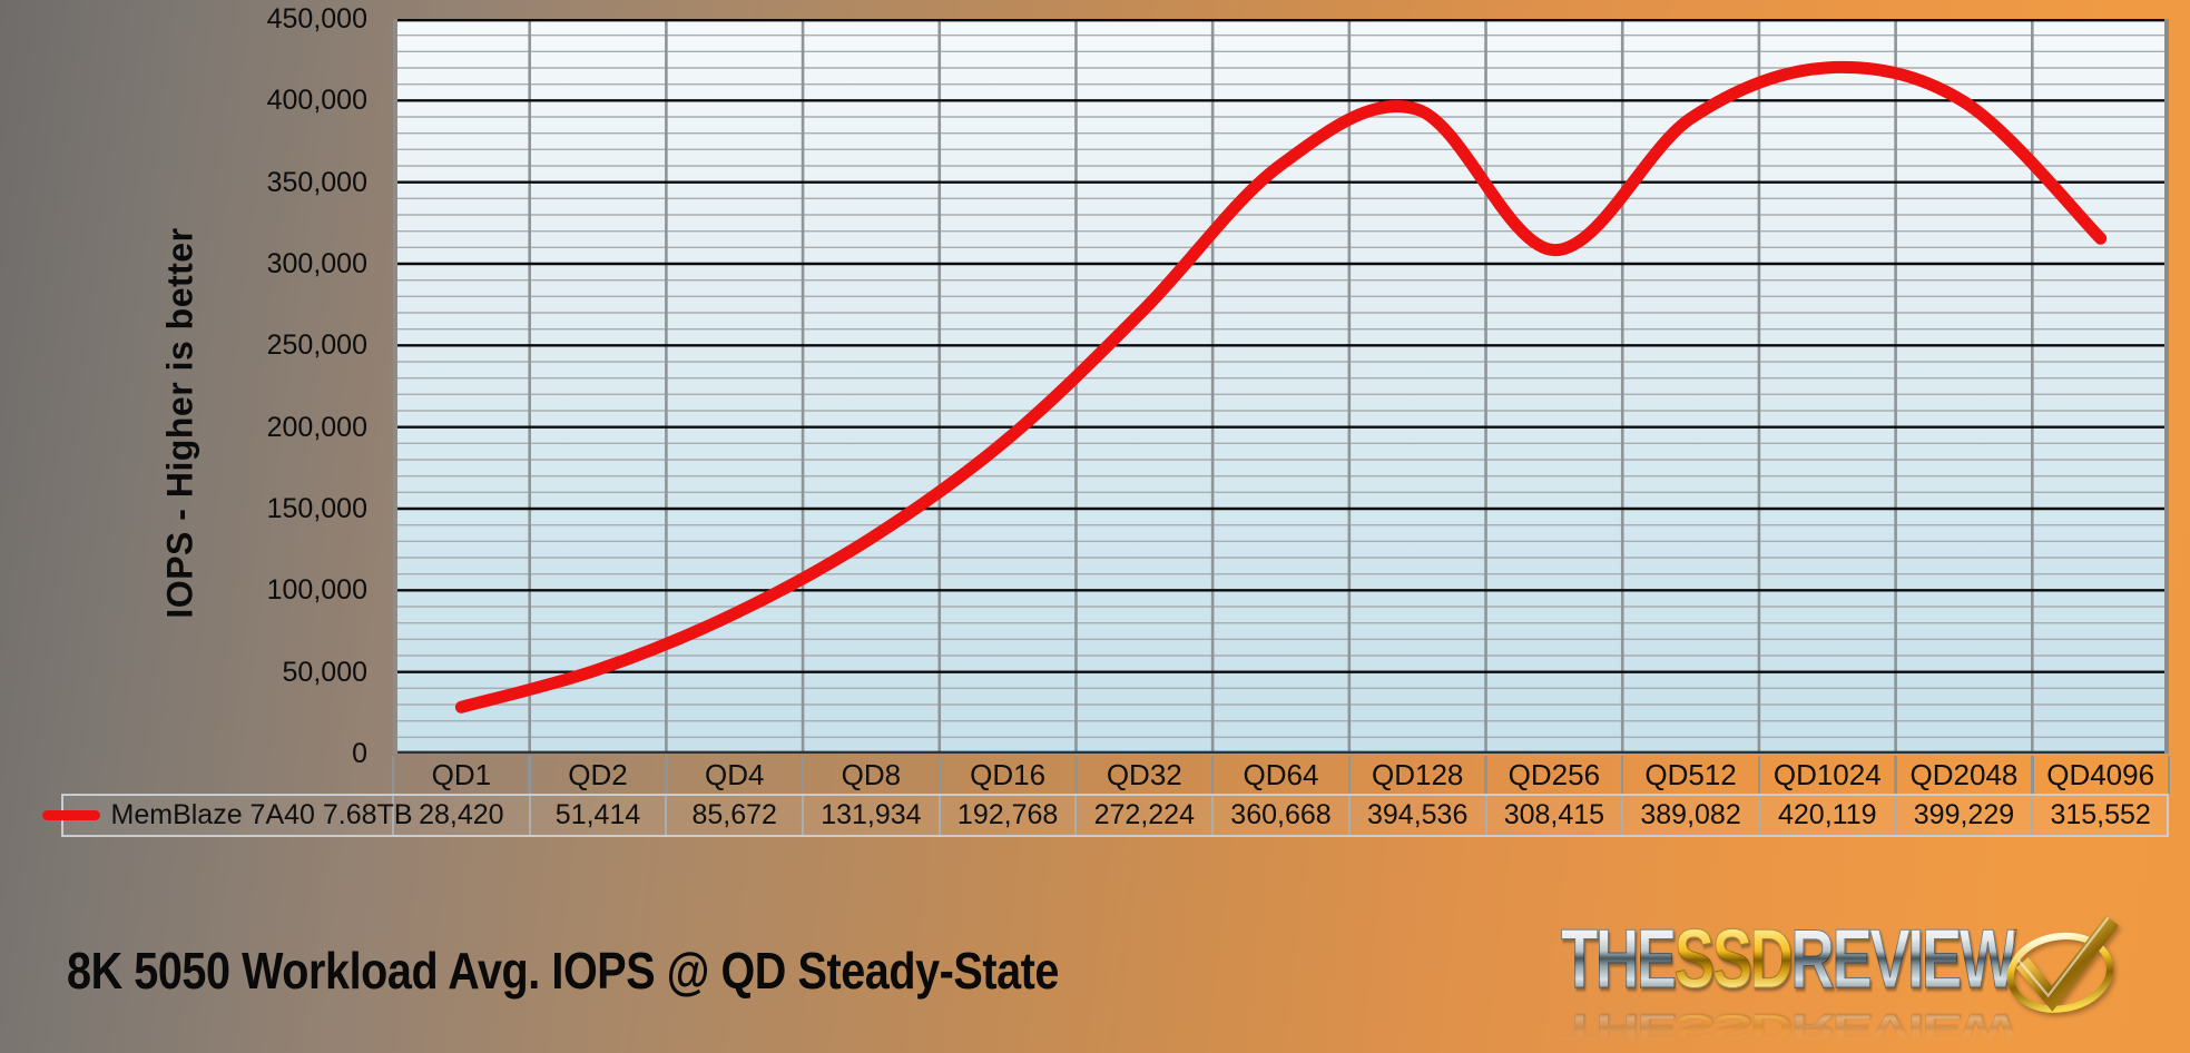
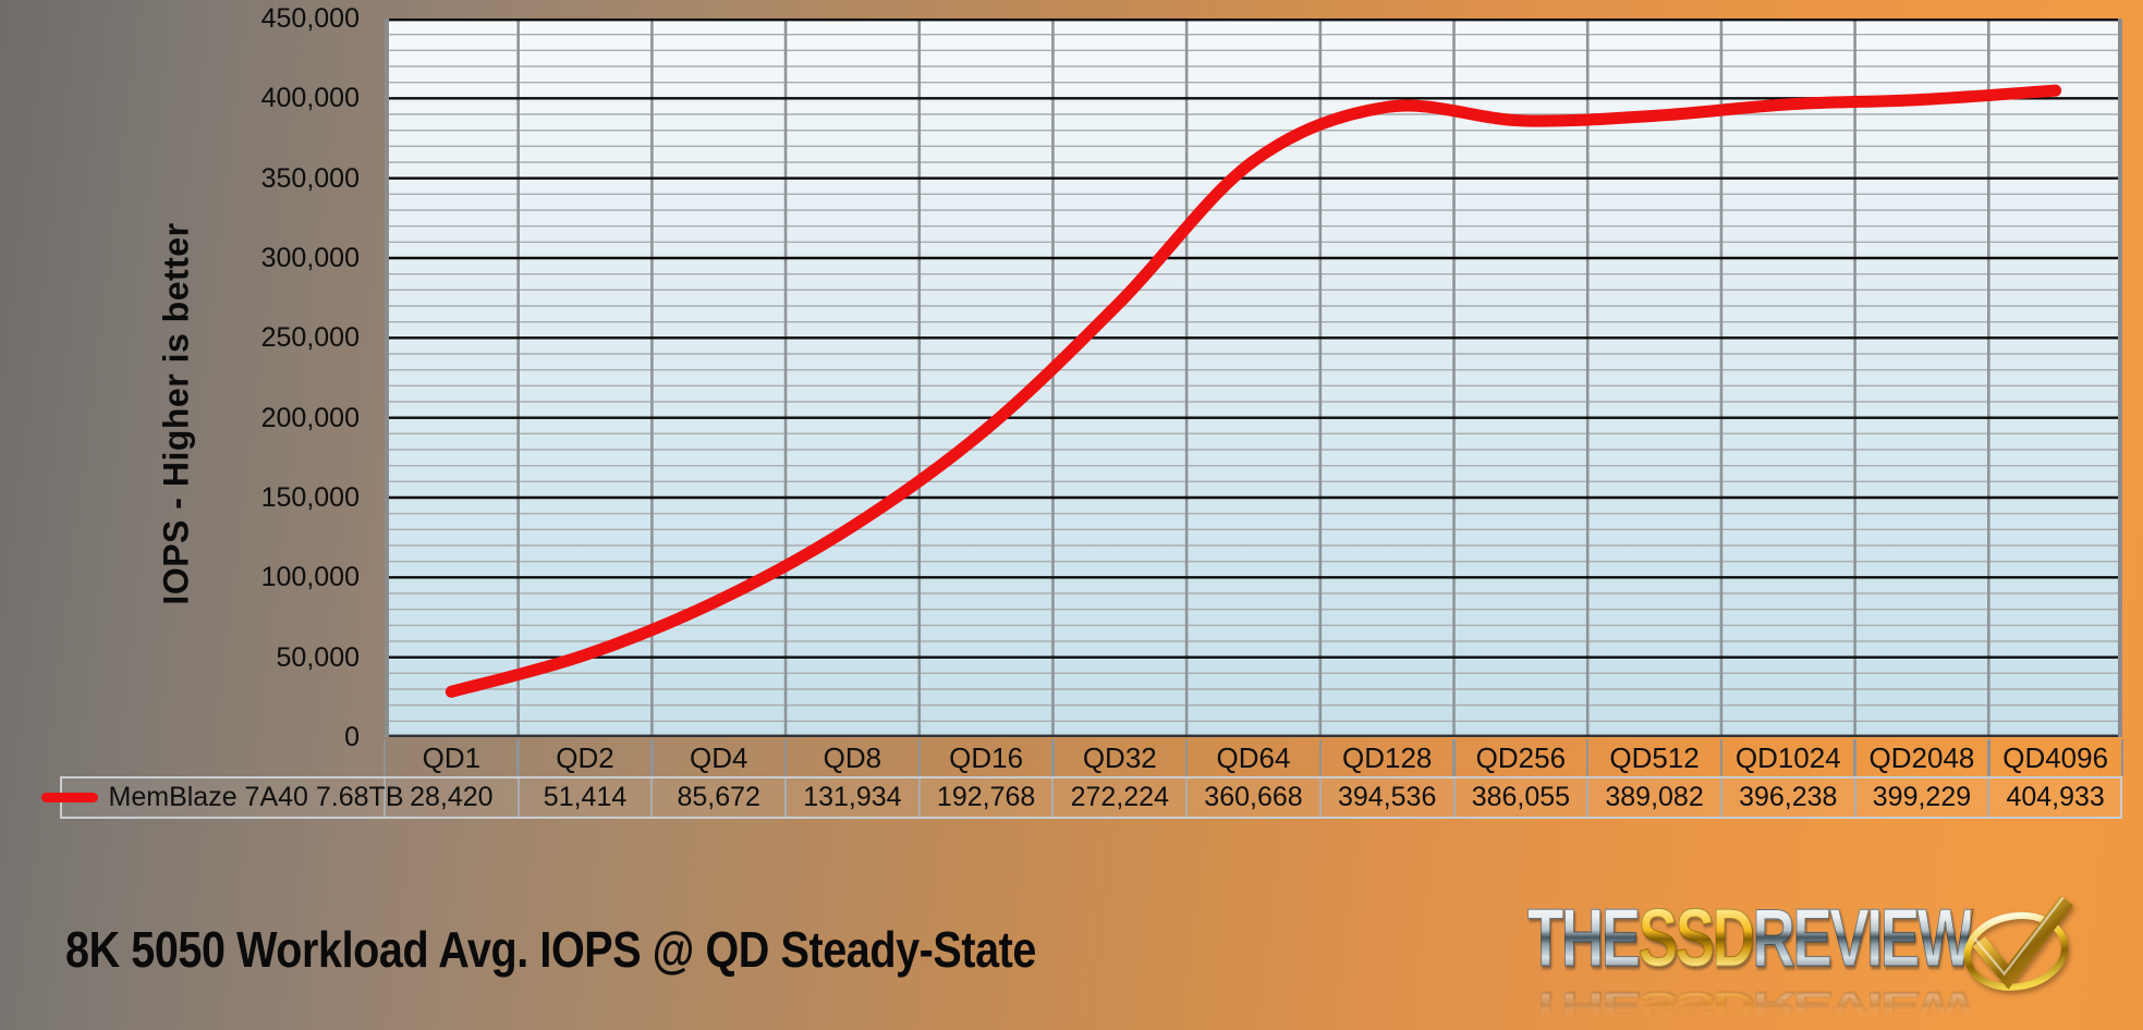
QD256: 308,415 -> 386,055
QD1024: 420,119 -> 396,238
QD4096: 315,552 -> 404,933
